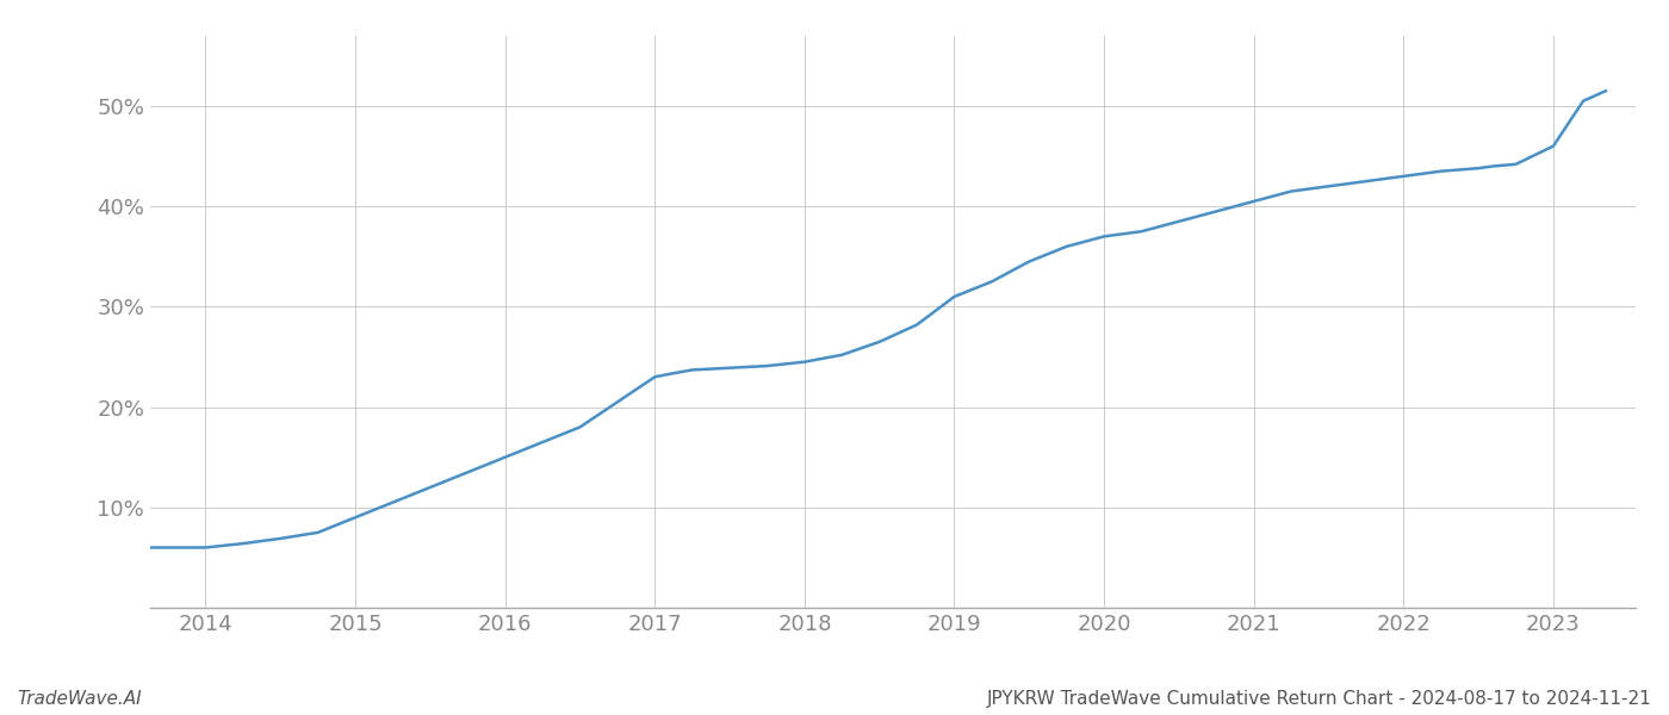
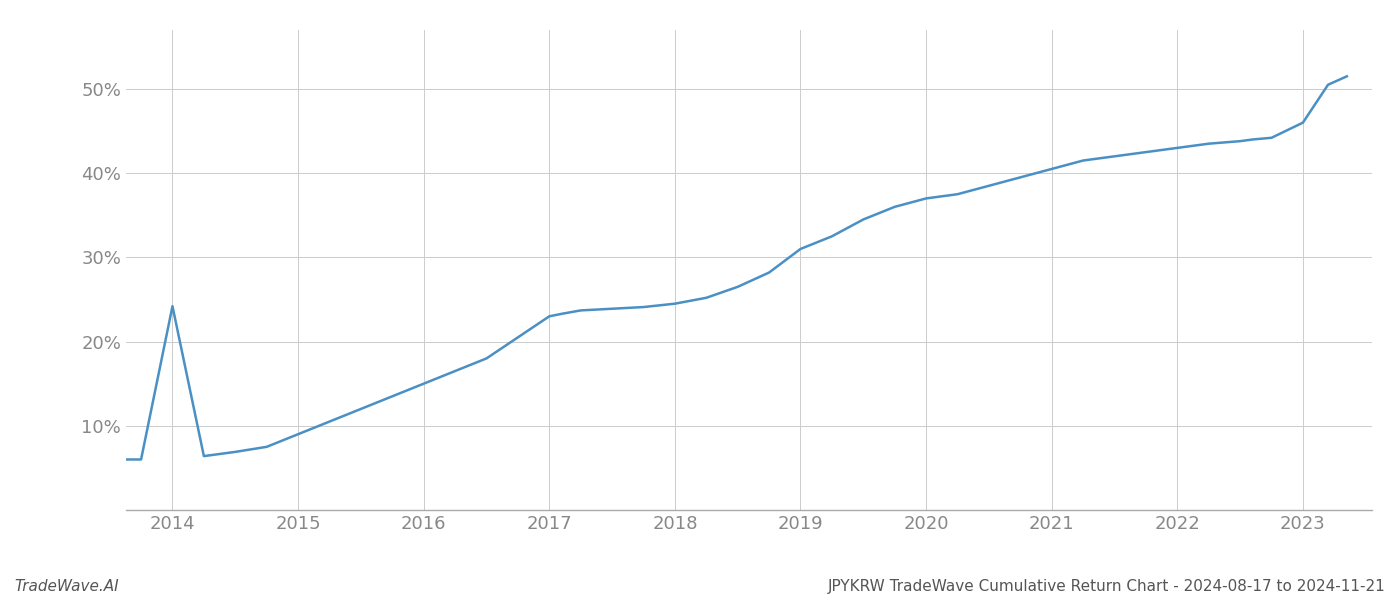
2014: 6.0% -> 24.2%
